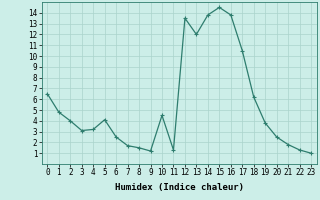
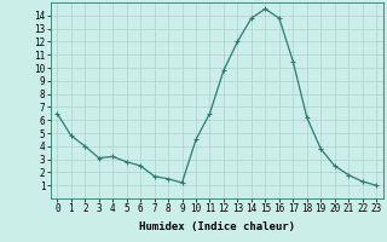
5: 4.1 -> 2.8
11: 1.3 -> 6.5
12: 13.5 -> 9.8
